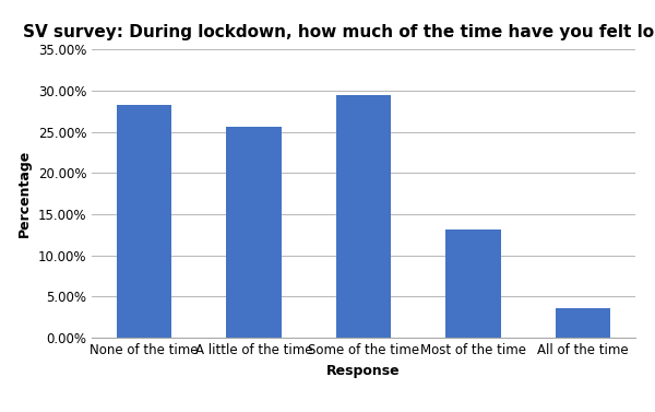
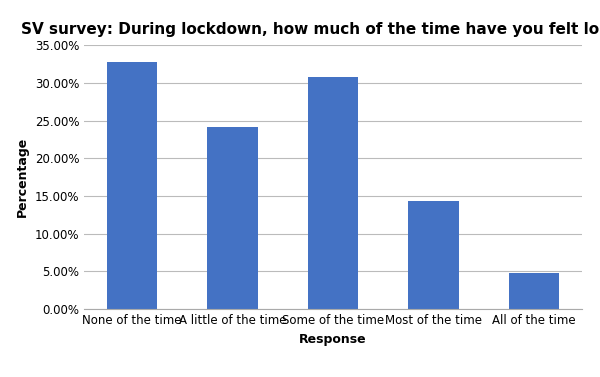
None of the time: 28.3% -> 32.8%
A little of the time: 25.6% -> 24.2%
Some of the time: 29.5% -> 30.8%
Most of the time: 13.1% -> 14.4%
All of the time: 3.6% -> 4.8%
